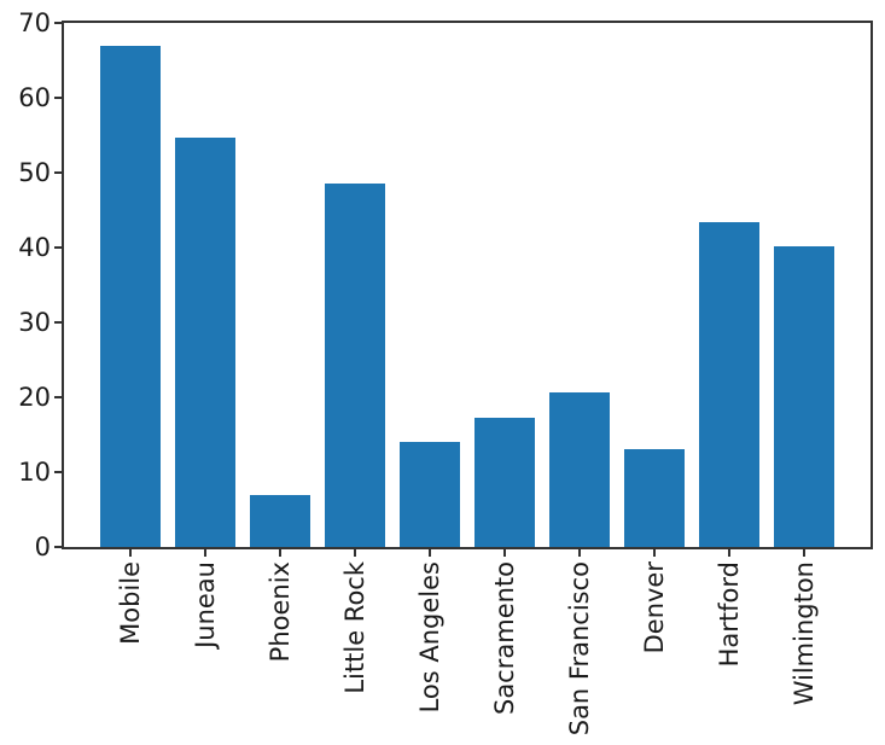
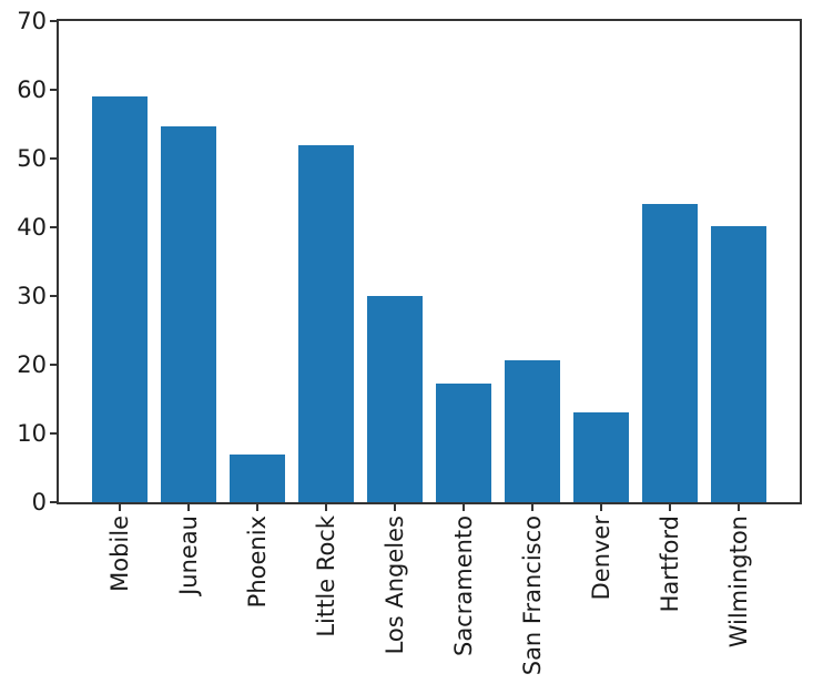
Mobile: 67 -> 59
Little Rock: 48 -> 52
Los Angeles: 14 -> 30
